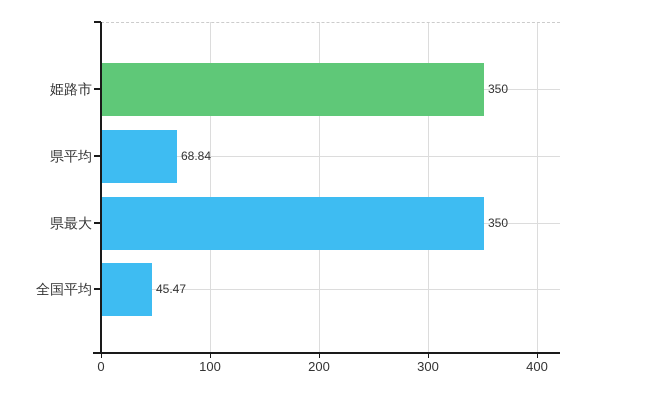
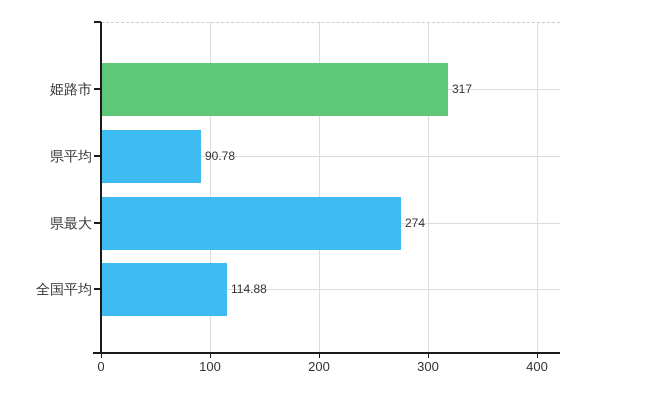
姫路市: 350 -> 317
県平均: 68.84 -> 90.78
県最大: 350 -> 274
全国平均: 45.47 -> 114.88
